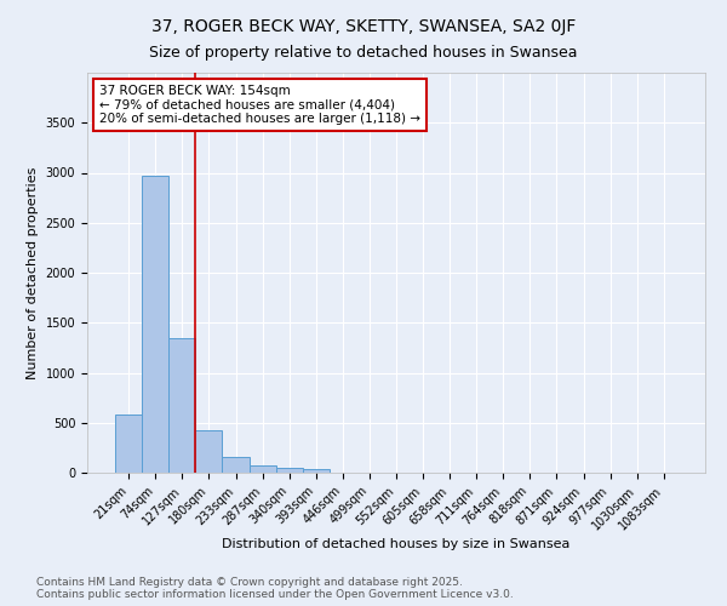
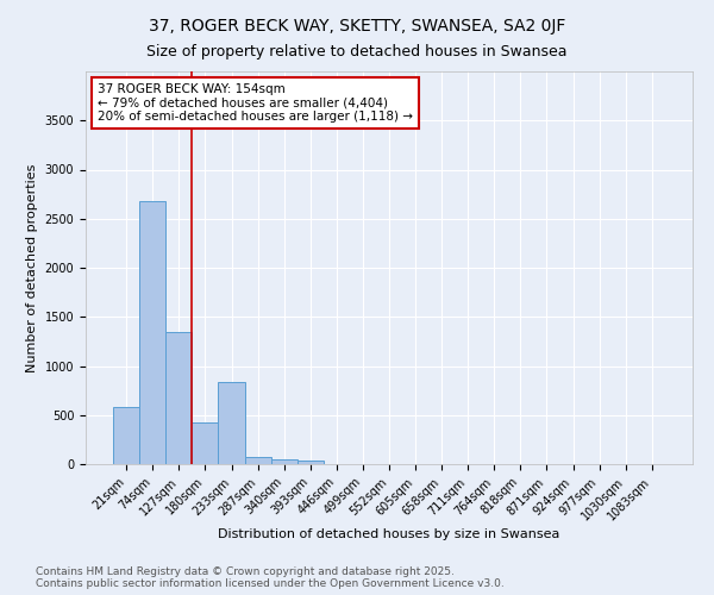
74sqm: 2970 -> 2680
233sqm: 160 -> 840
